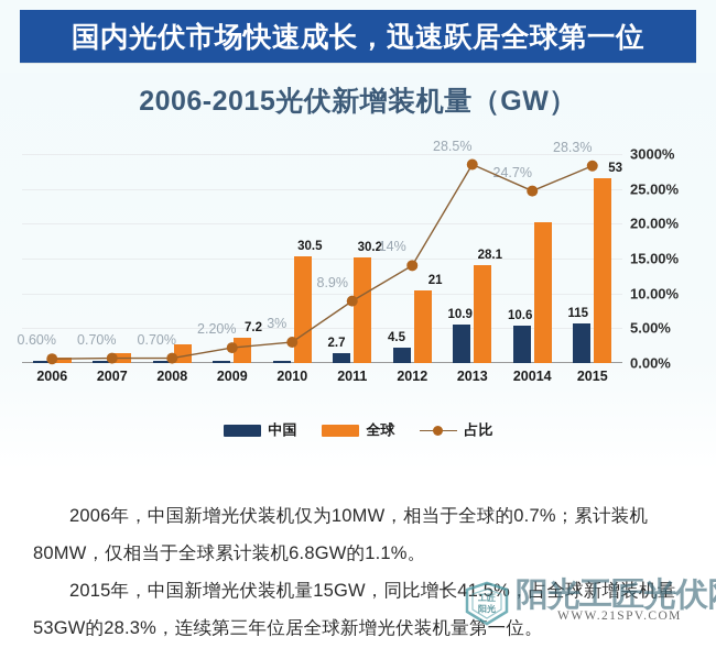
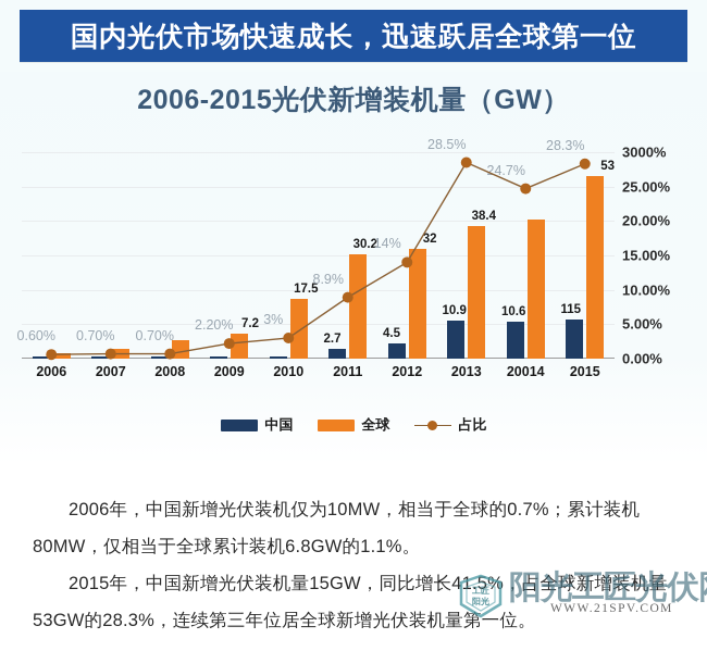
全球/2010: 30.5 -> 17.5
全球/2012: 21 -> 32
全球/2013: 28.1 -> 38.4
